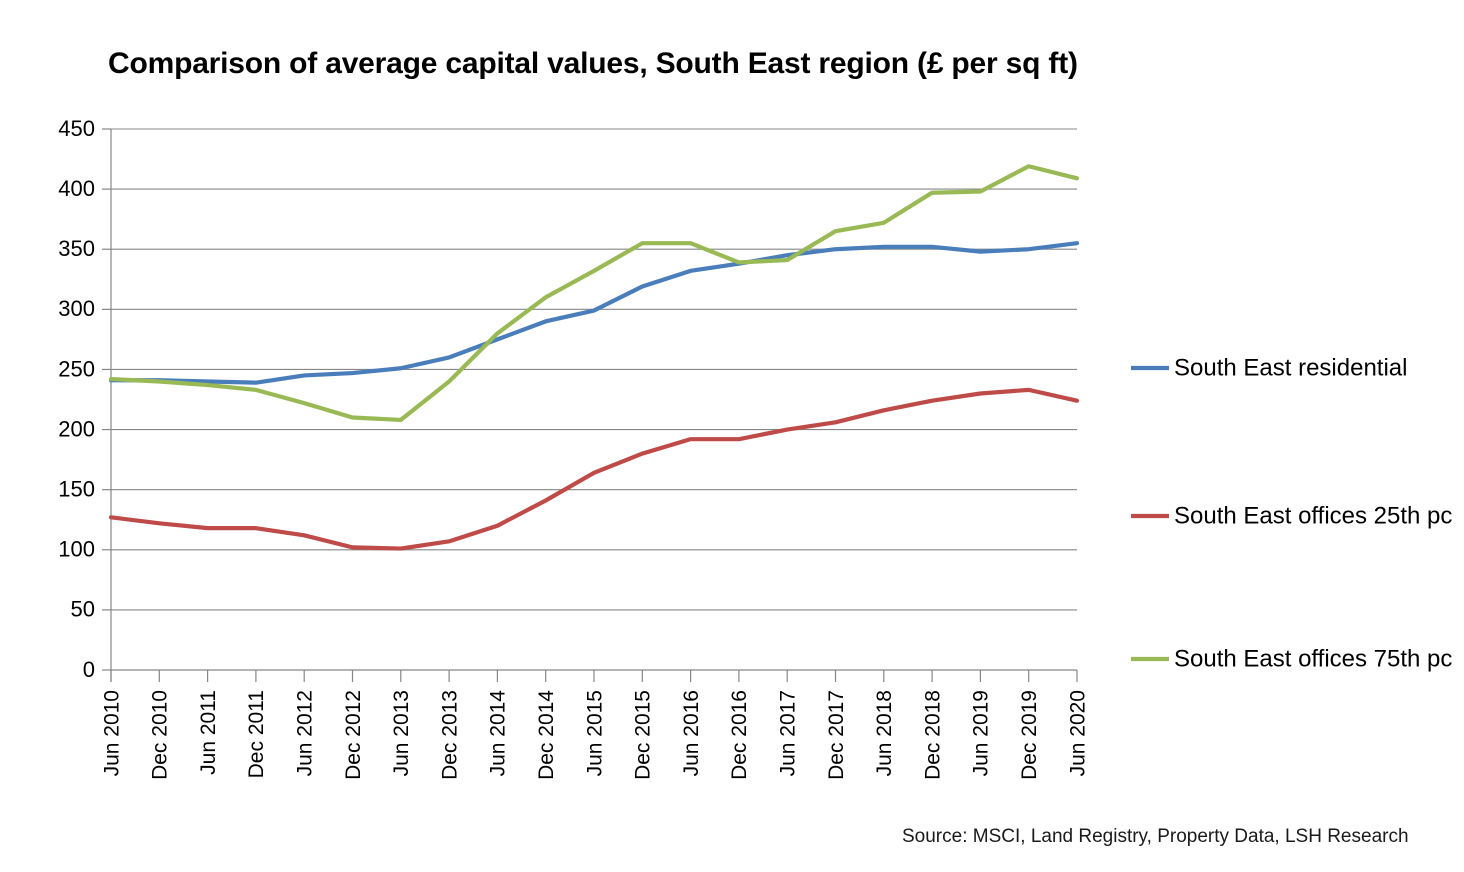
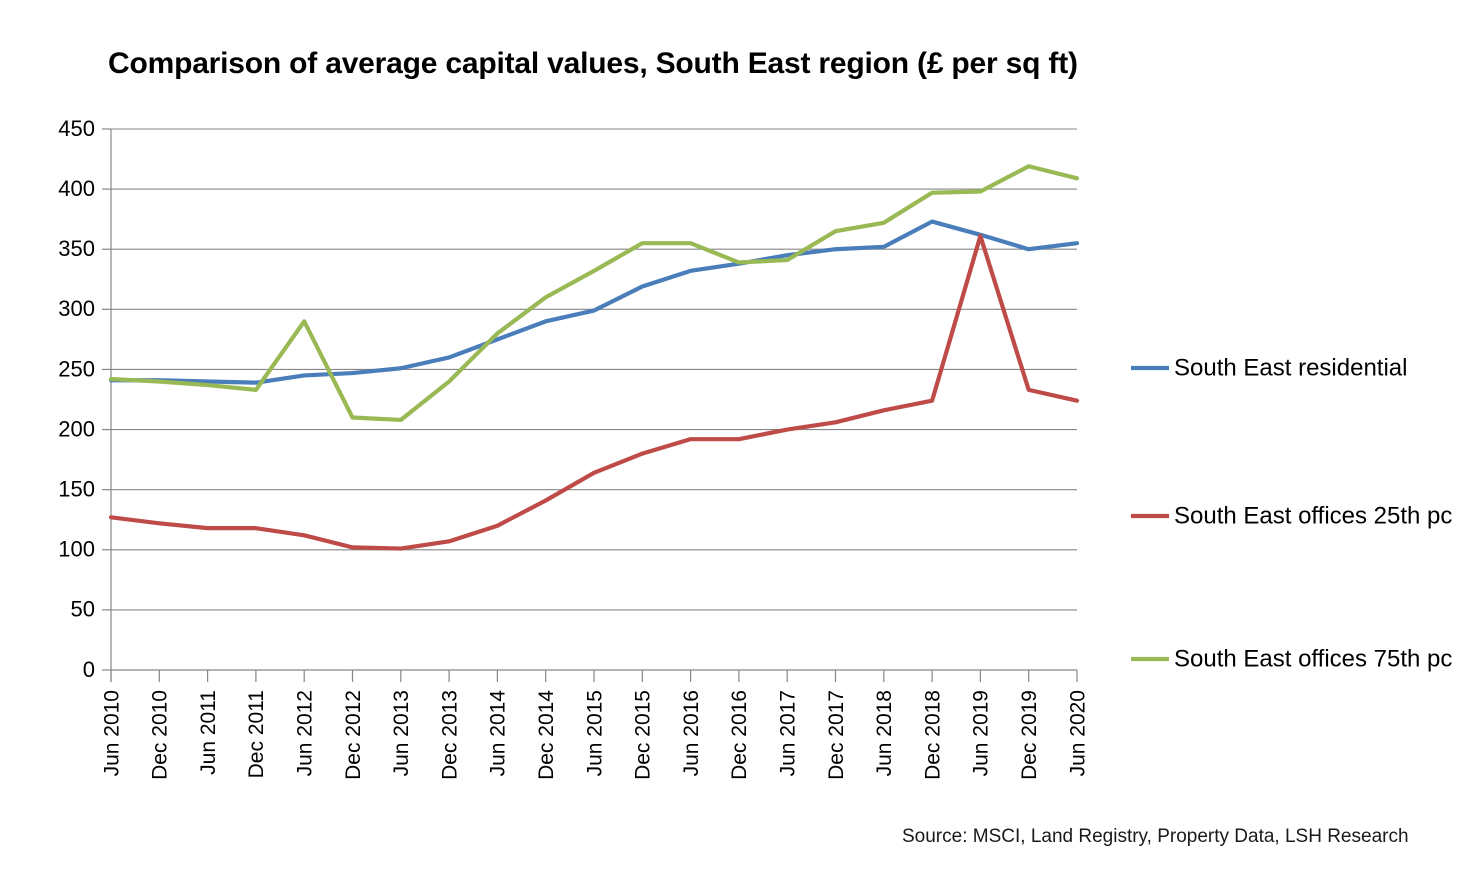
South East offices 75th pc/Jun 2012: 222 -> 290
South East residential/Dec 2018: 352 -> 373
South East residential/Jun 2019: 348 -> 362
South East offices 25th pc/Jun 2019: 230 -> 361
